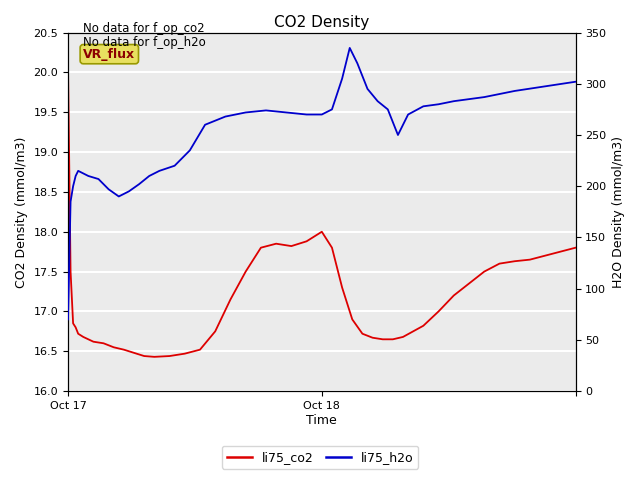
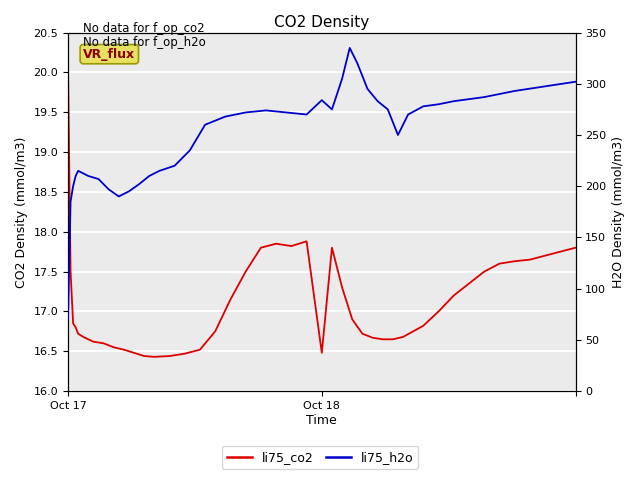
li75_co2/Oct 18: 18.00 -> 16.48
li75_h2o/Oct 18: 270 -> 284
